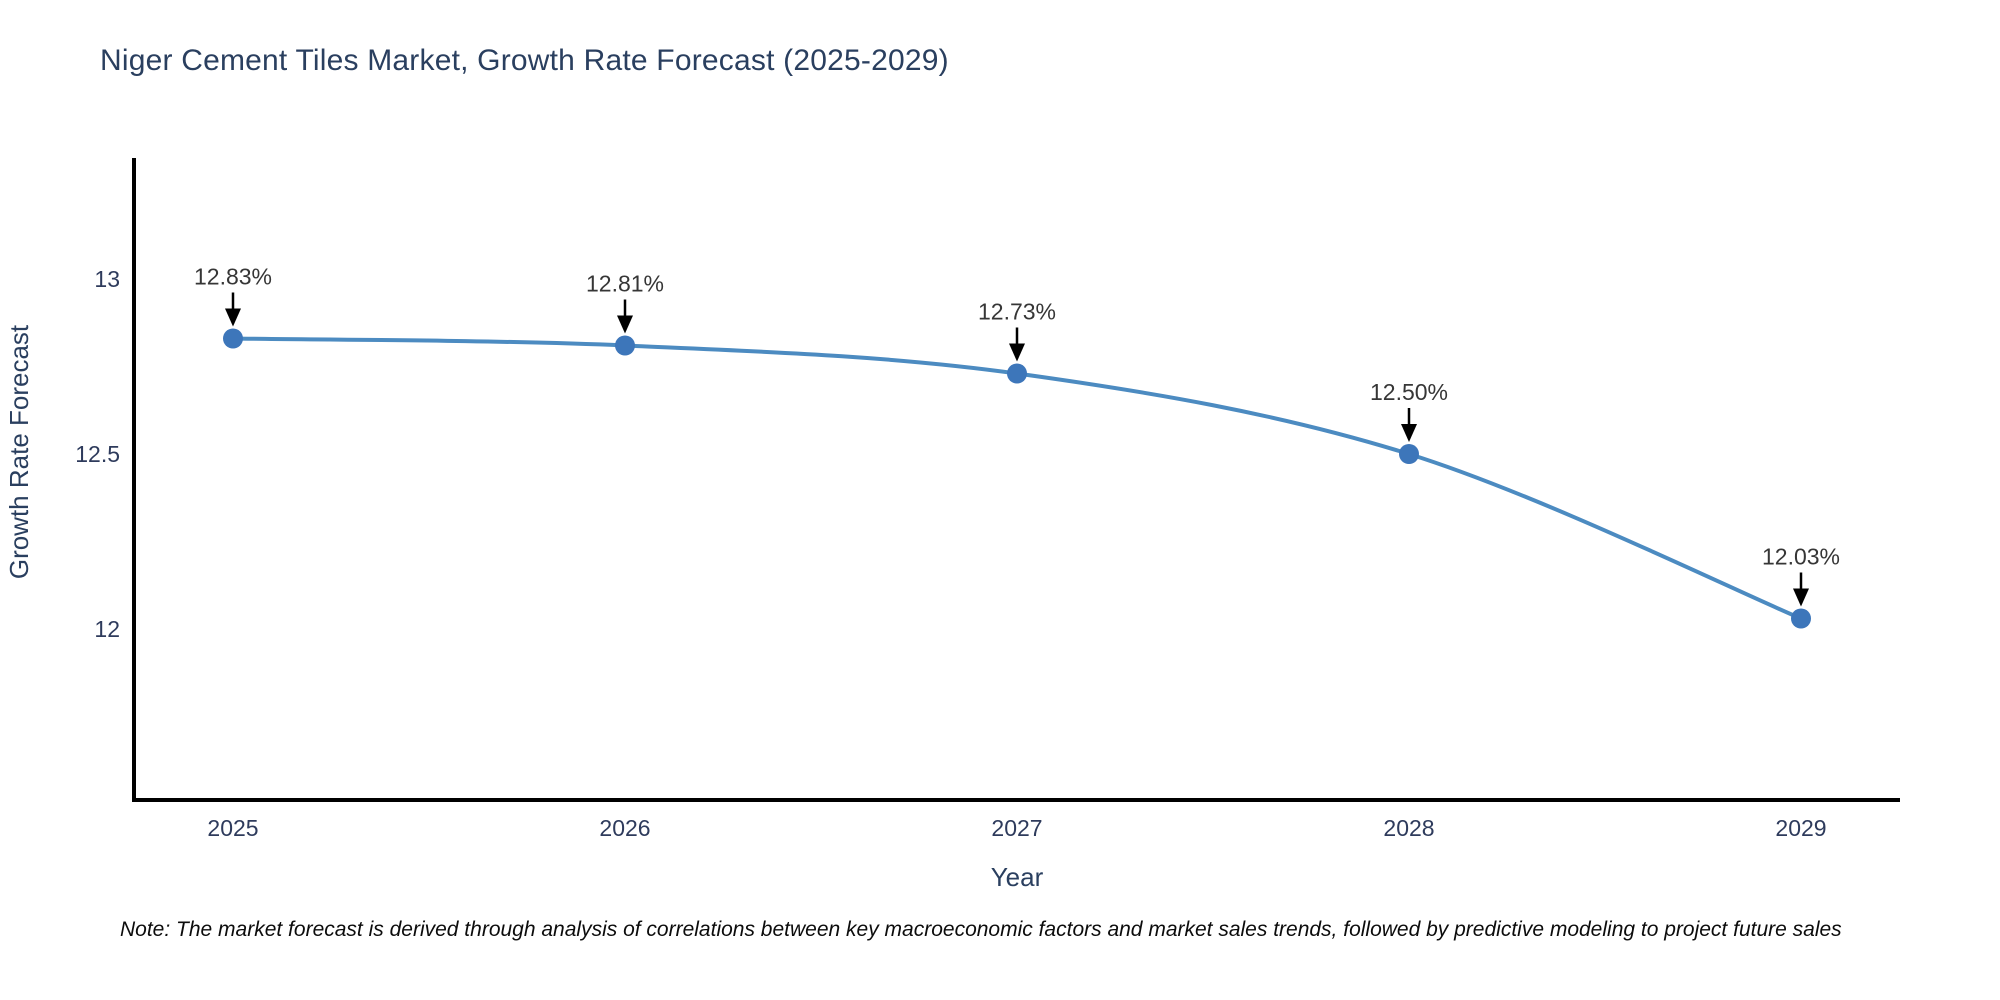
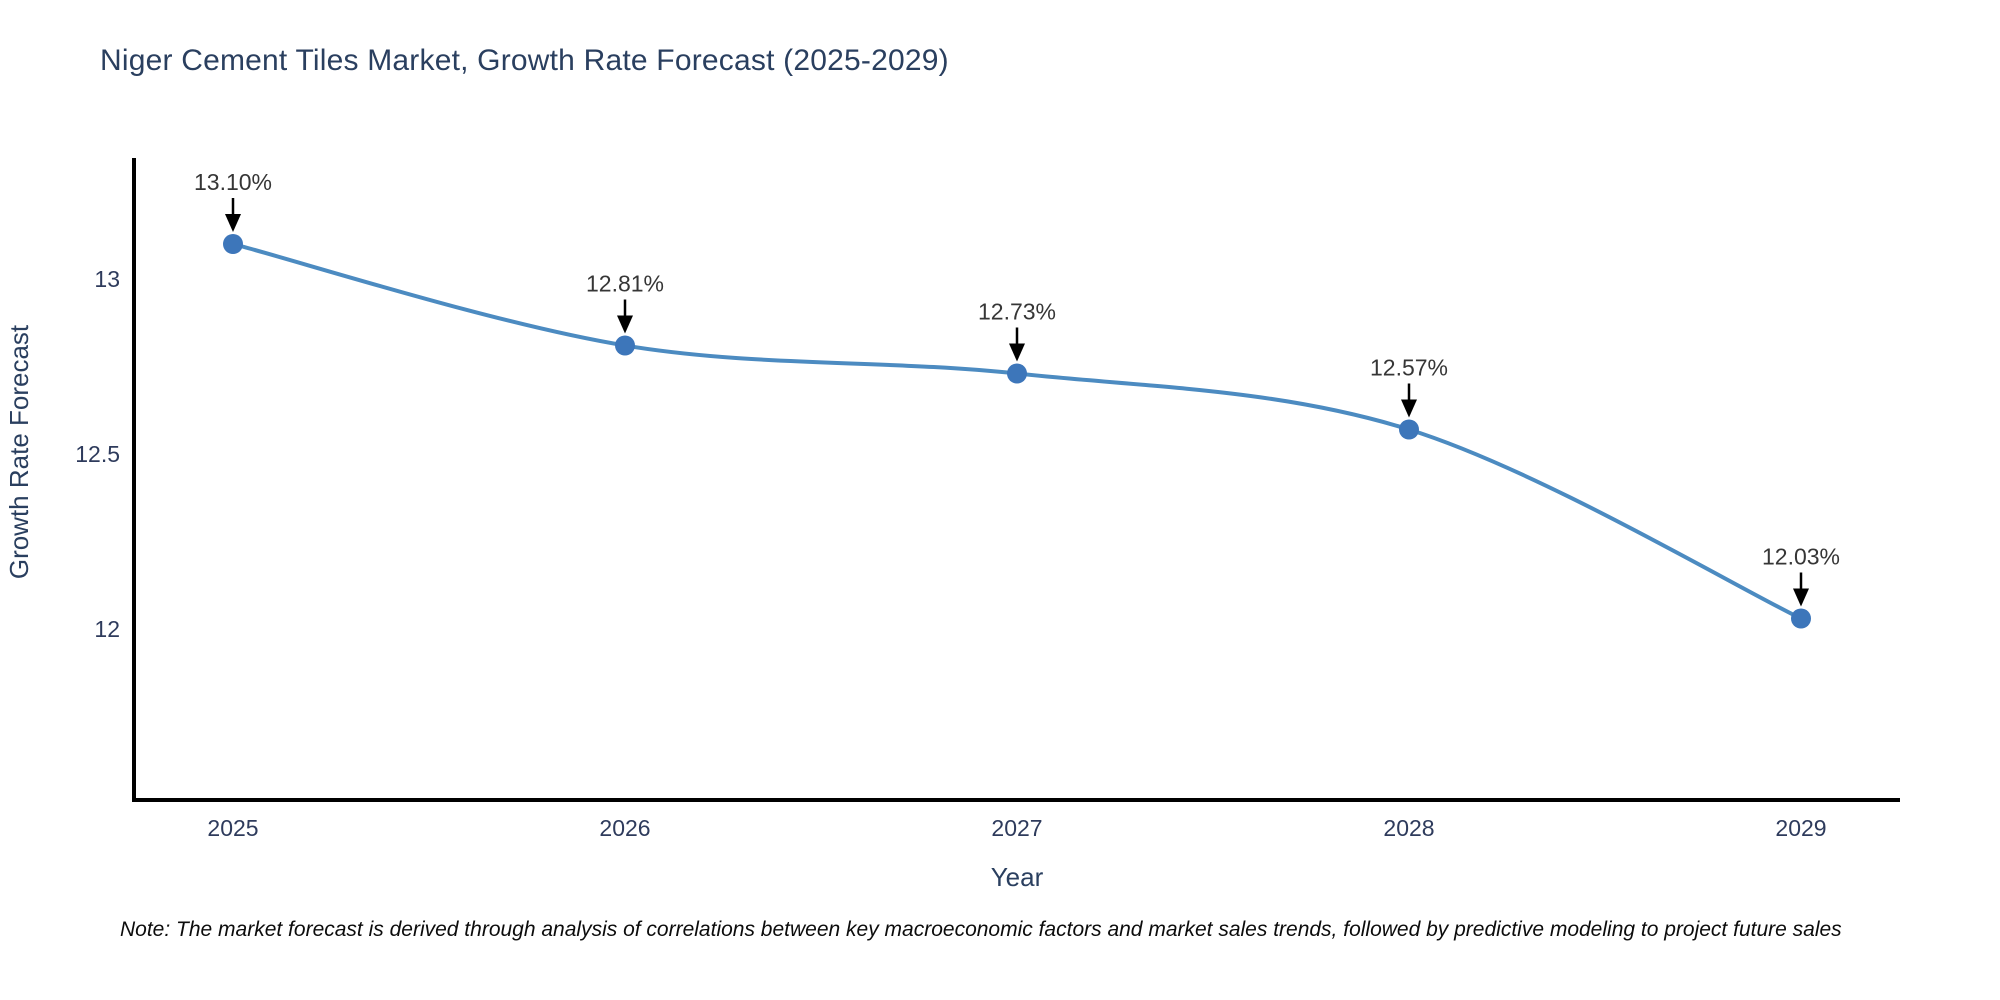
2025: 12.83% -> 13.10%
2028: 12.50% -> 12.57%
